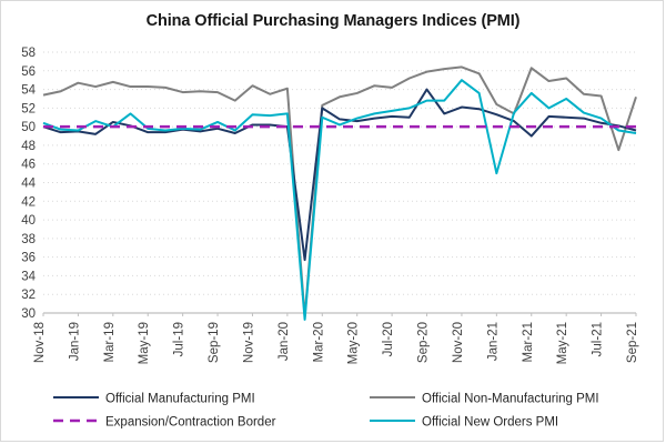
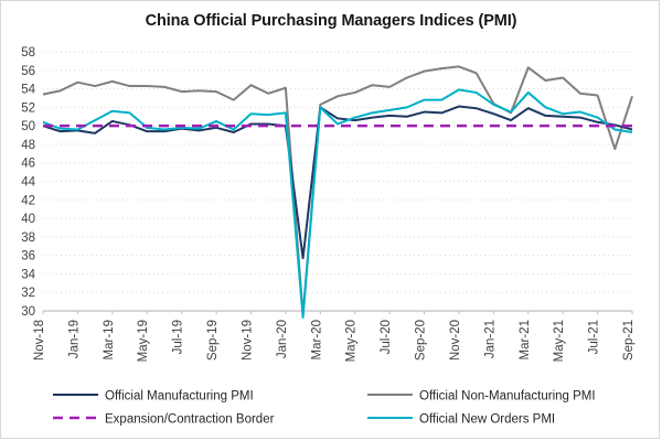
Official New Orders PMI/Mar-19: 50 -> 52
Official New Orders PMI/Mar-20: 51 -> 52
Official Manufacturing PMI/Sep-20: 54 -> 52
Official New Orders PMI/Nov-20: 55 -> 54
Official New Orders PMI/Jan-21: 45 -> 52
Official Manufacturing PMI/Mar-21: 49 -> 52
Official New Orders PMI/May-21: 53 -> 51
